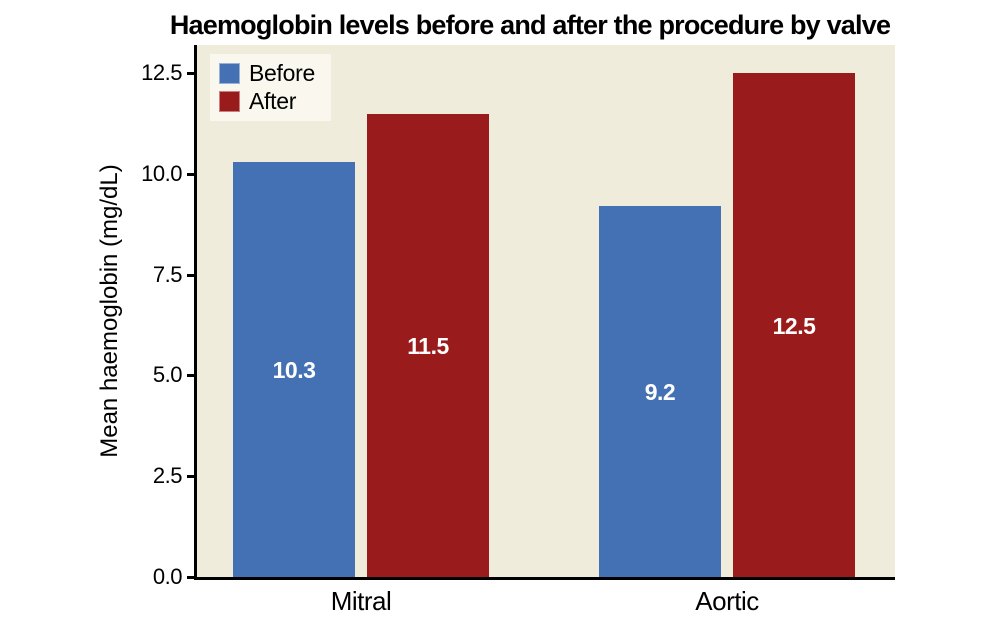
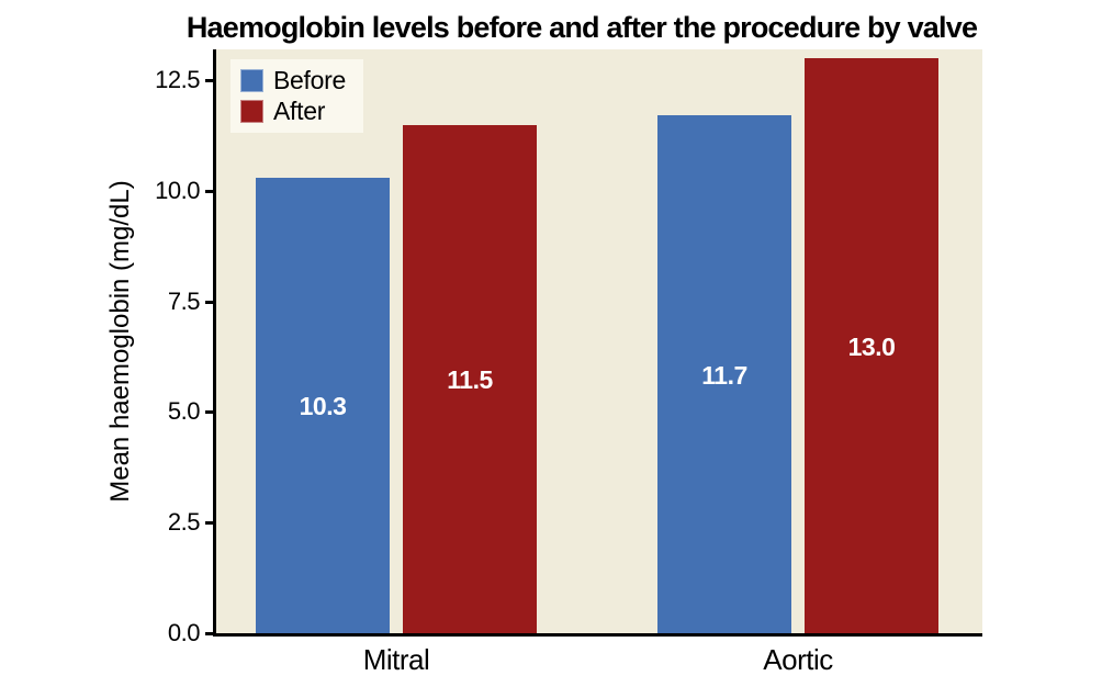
Before/Aortic: 9.2 -> 11.7
After/Aortic: 12.5 -> 13.0
